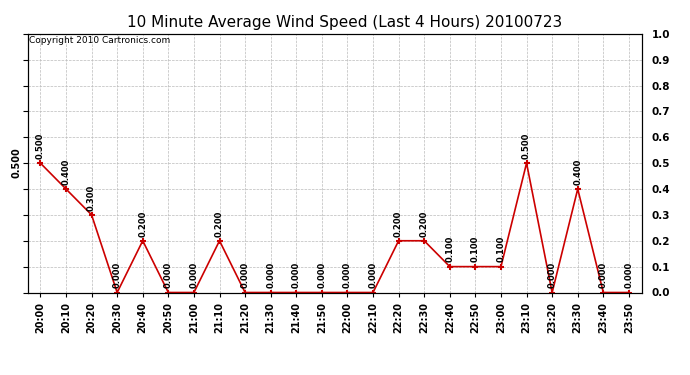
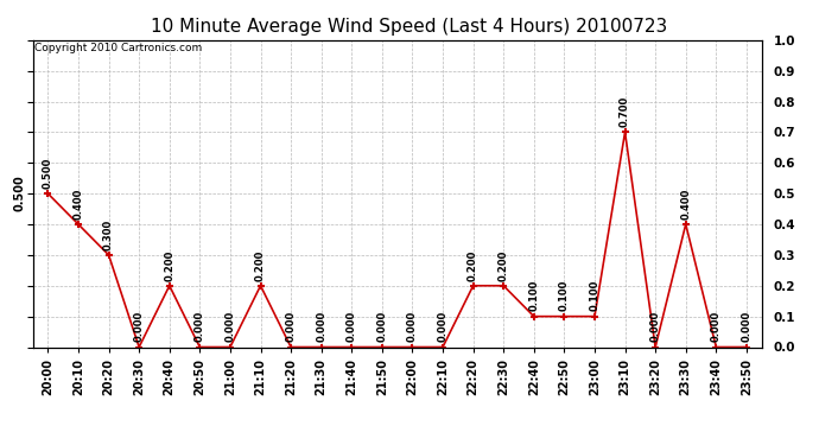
23:10: 0.500 -> 0.700
